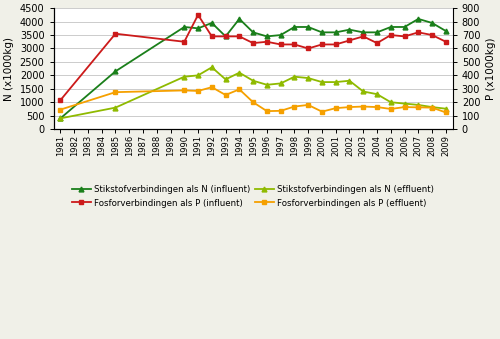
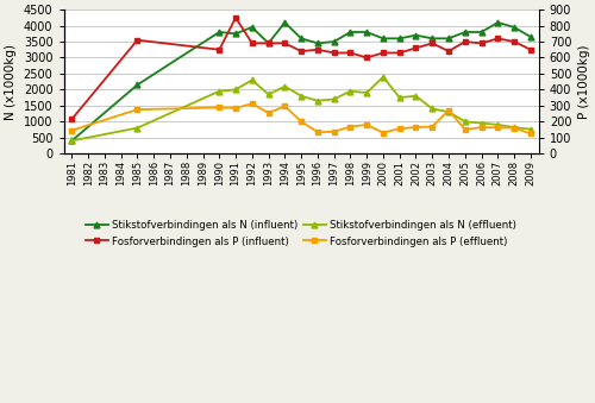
Stikstofverbindingen als N (effluent)/2000: 1750 -> 2400
Fosforverbindingen als P (effluent)/2004: 160 -> 270
